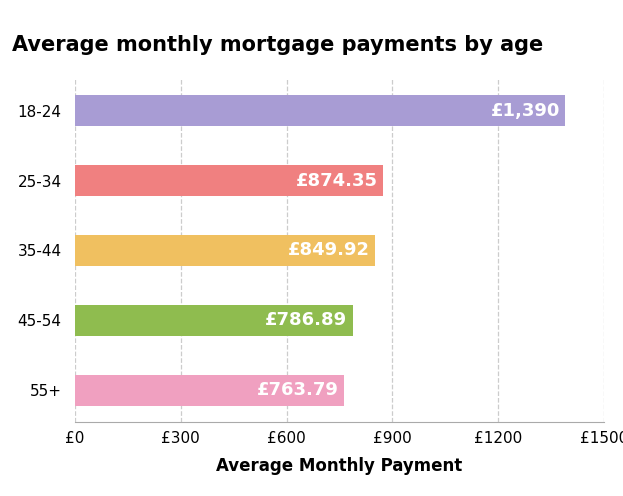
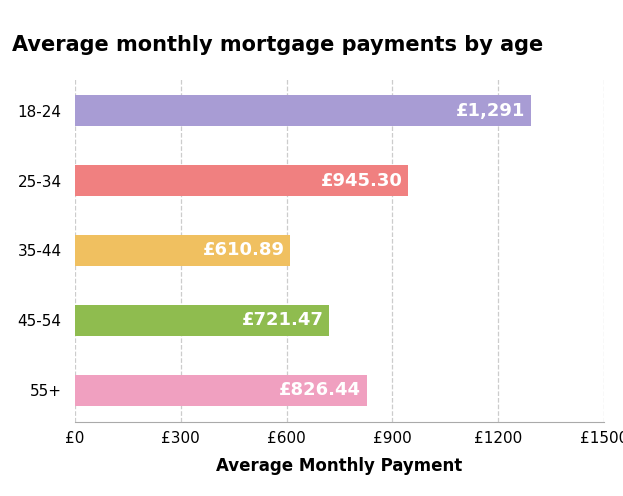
18-24: £1,390 -> £1,291
25-34: £874.35 -> £945.30
35-44: £849.92 -> £610.89
45-54: £786.89 -> £721.47
55+: £763.79 -> £826.44
